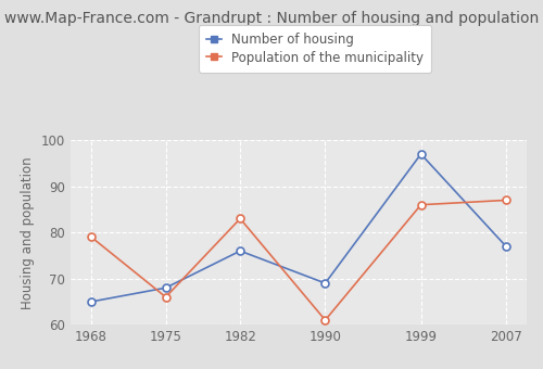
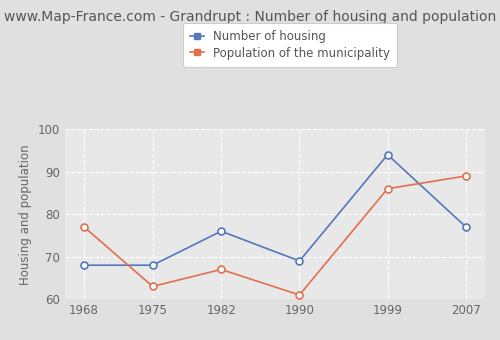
Number of housing/1968: 65 -> 68
Population of the municipality/1968: 79 -> 77
Population of the municipality/1975: 66 -> 63
Population of the municipality/1982: 83 -> 67
Number of housing/1999: 97 -> 94
Population of the municipality/2007: 87 -> 89
